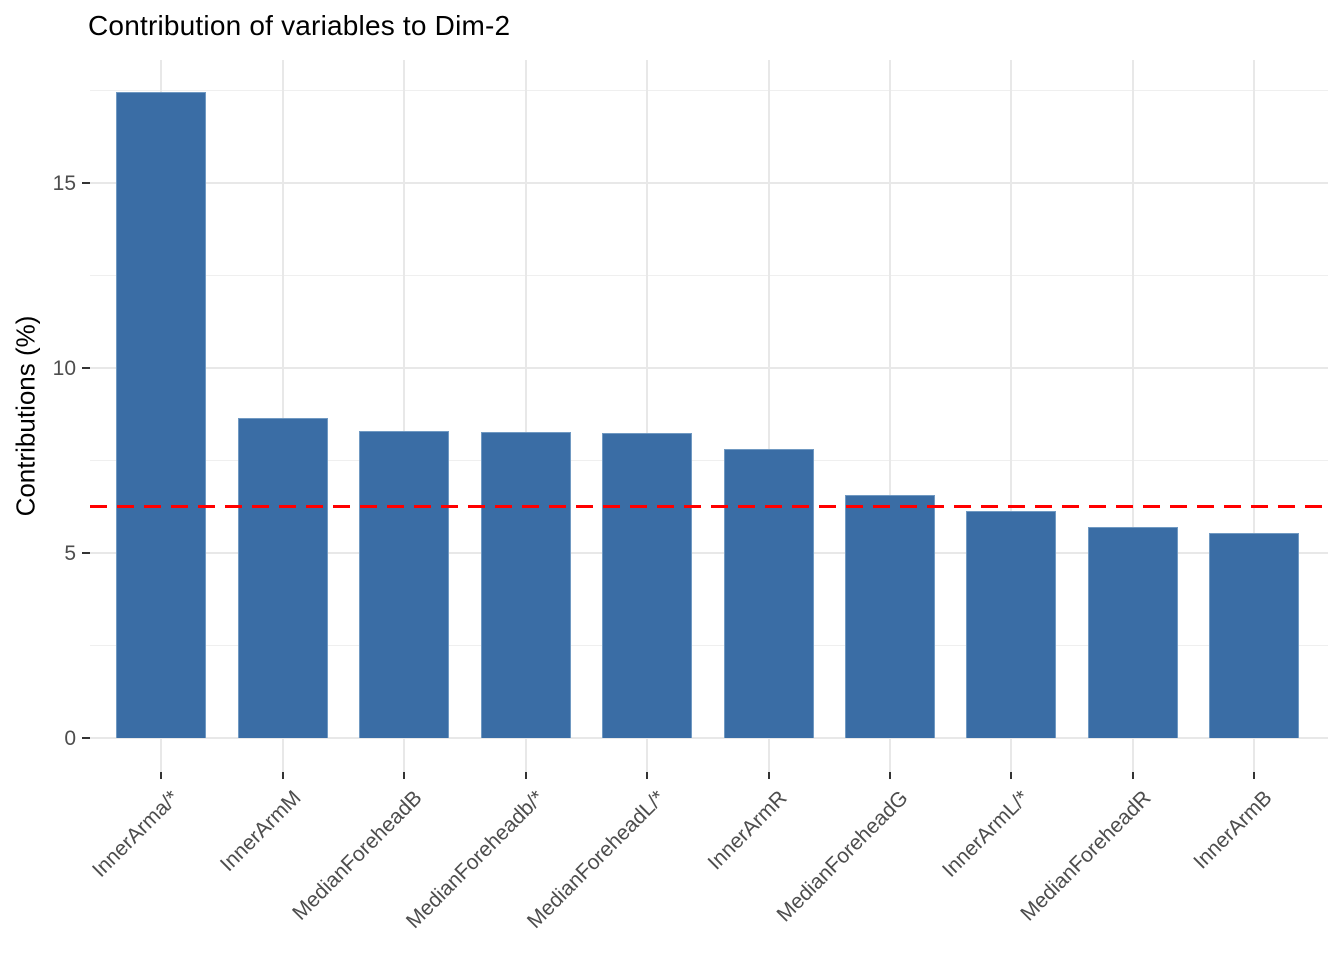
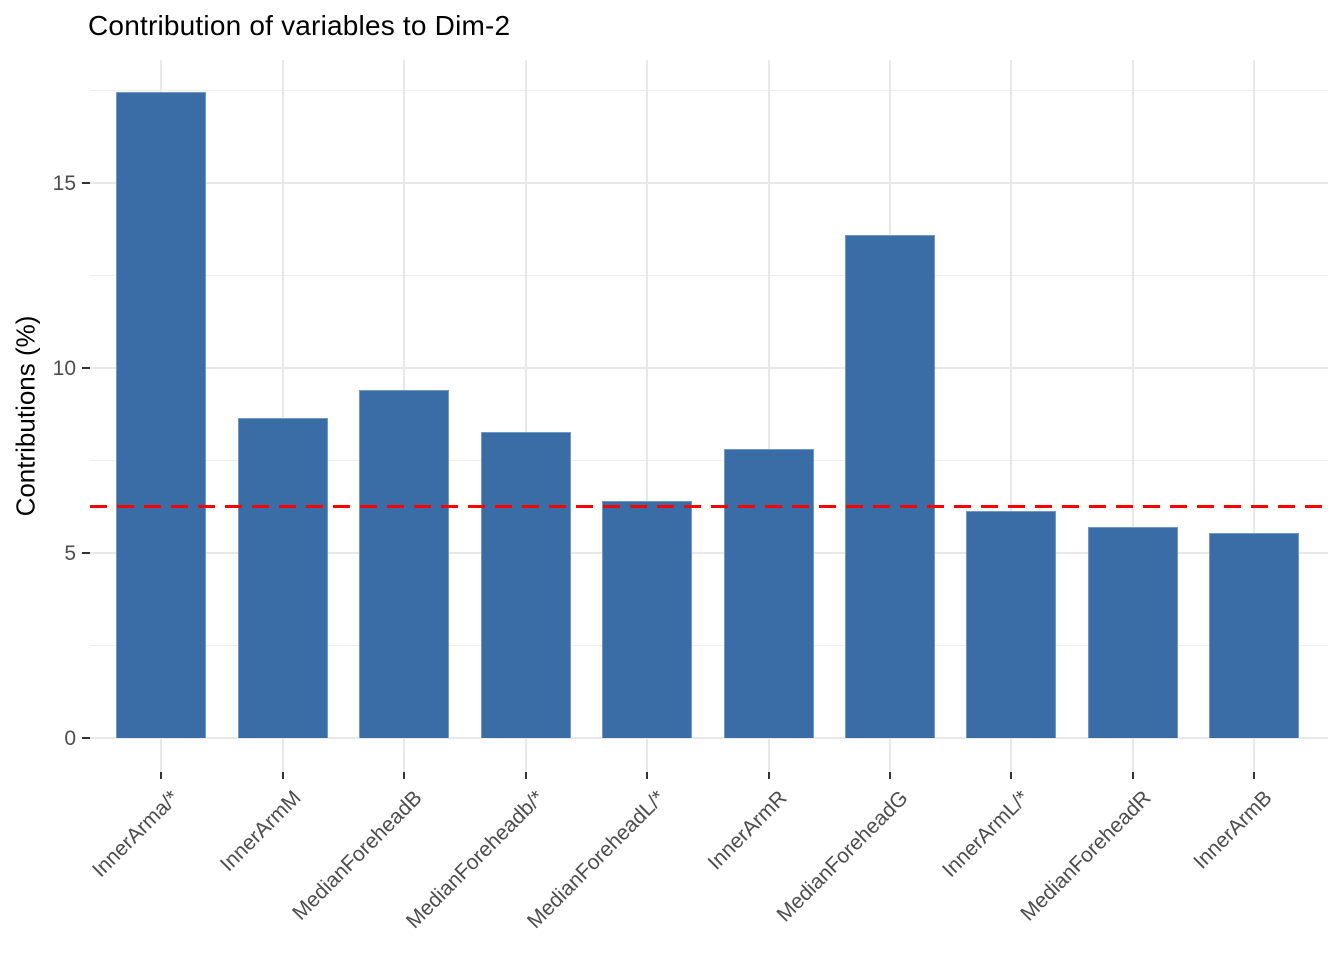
MedianForeheadB: 8.3 -> 9.4
MedianForeheadL/*: 8.2 -> 6.4
MedianForeheadG: 6.6 -> 13.6
